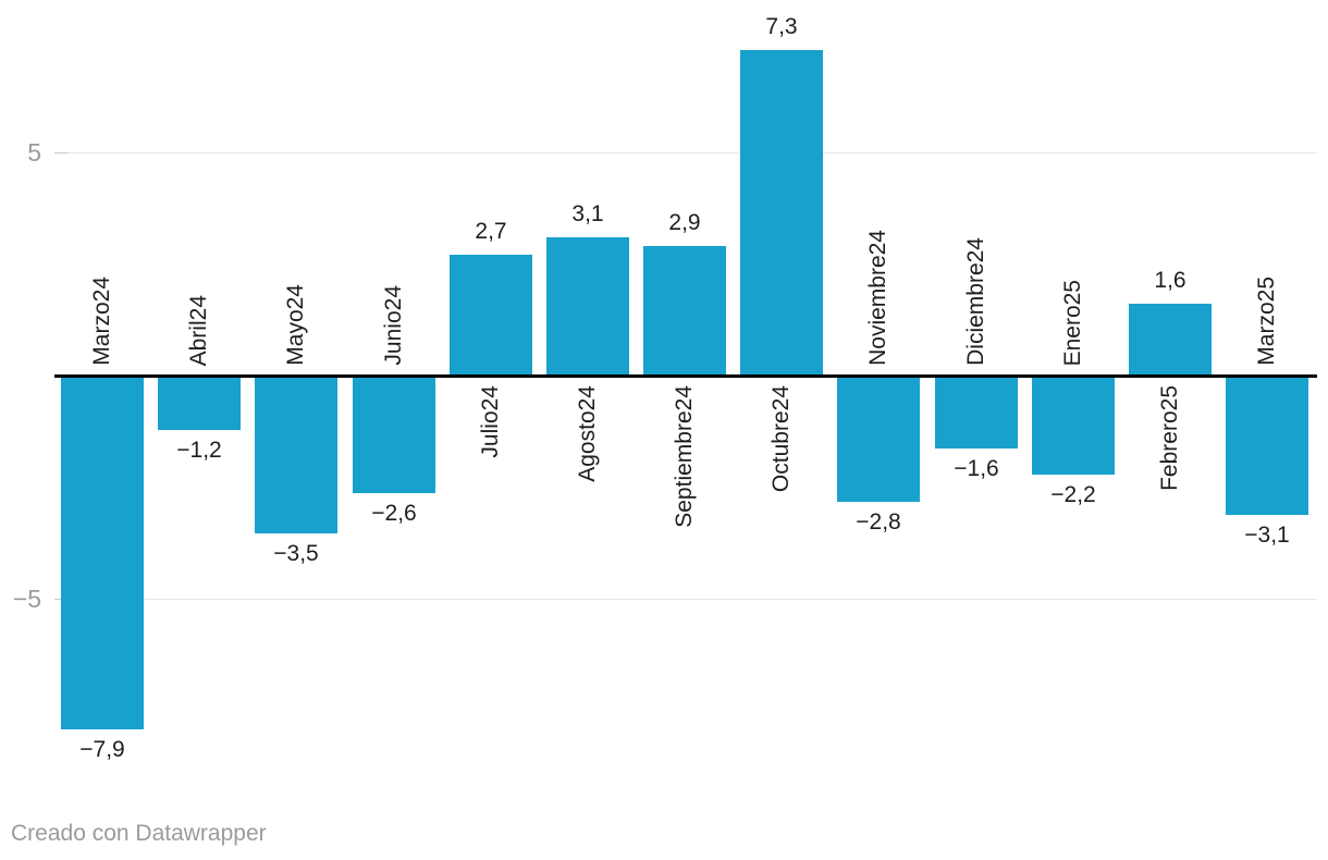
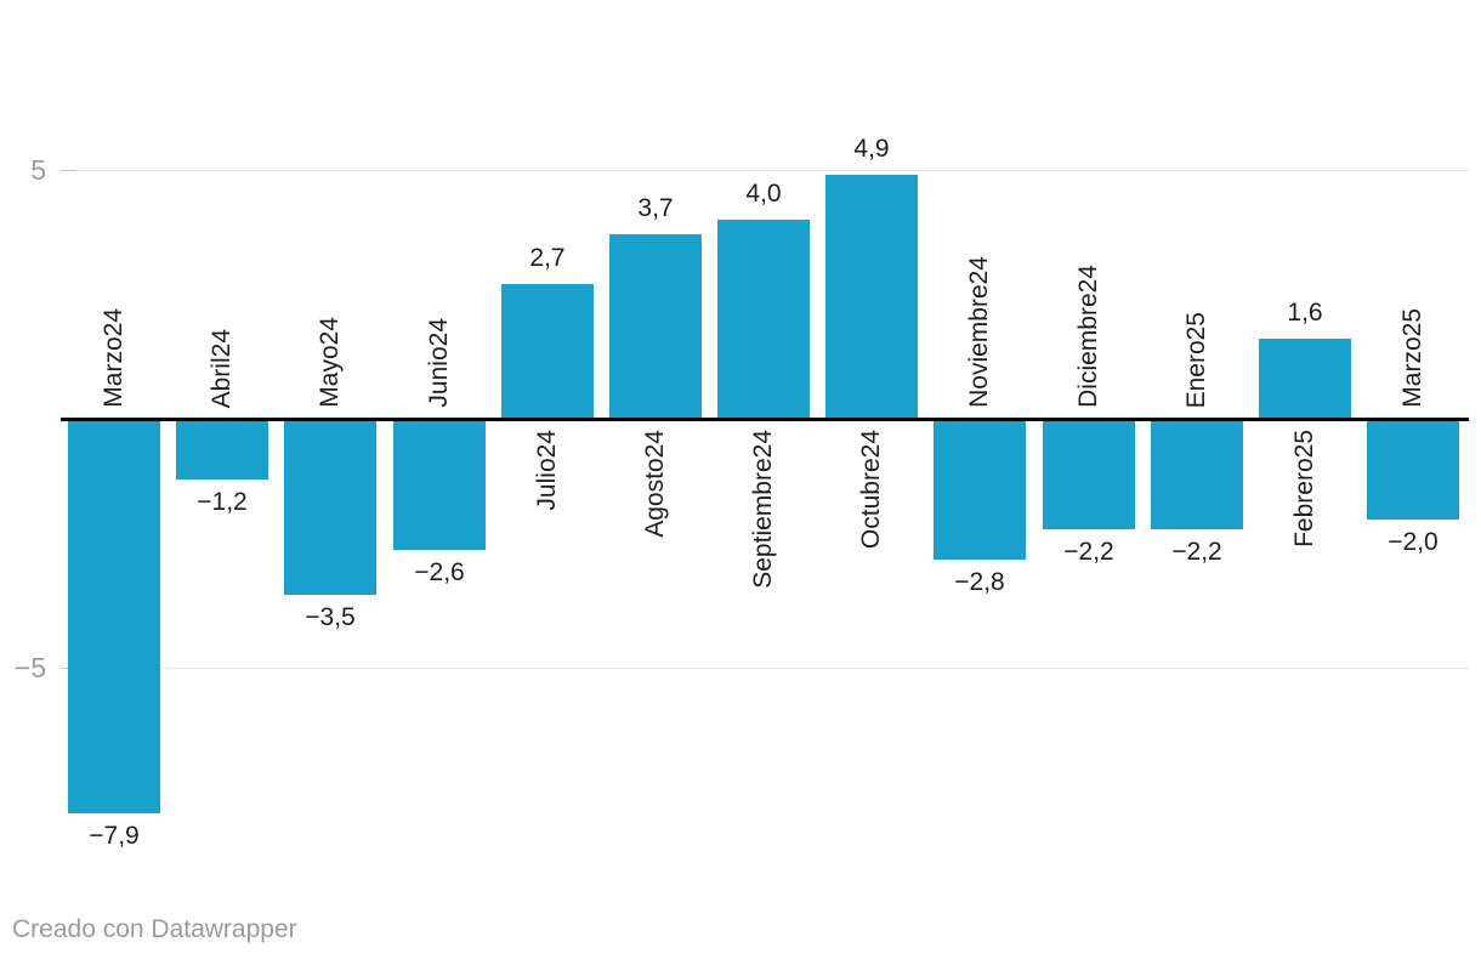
Agosto24: 3,1 -> 3,7
Septiembre24: 2,9 -> 4,0
Octubre24: 7,3 -> 4,9
Diciembre24: −1,6 -> −2,2
Marzo25: −3,1 -> −2,0
